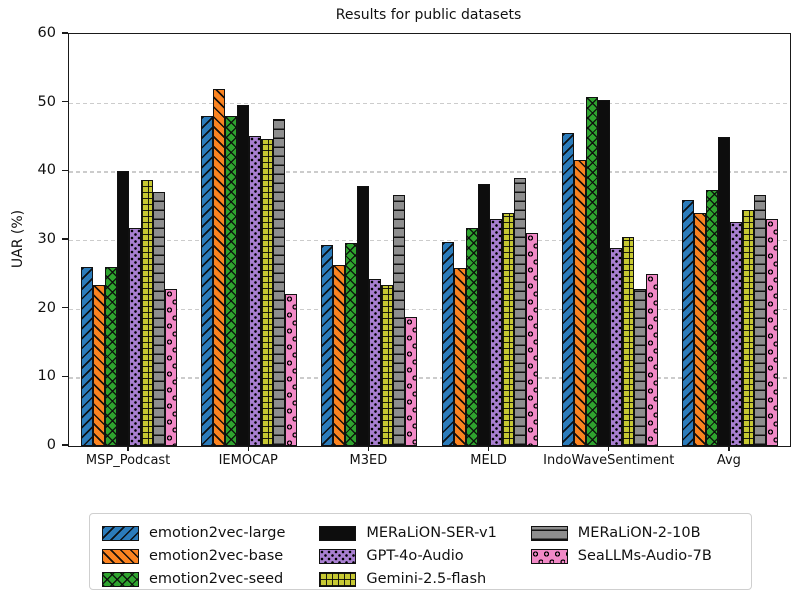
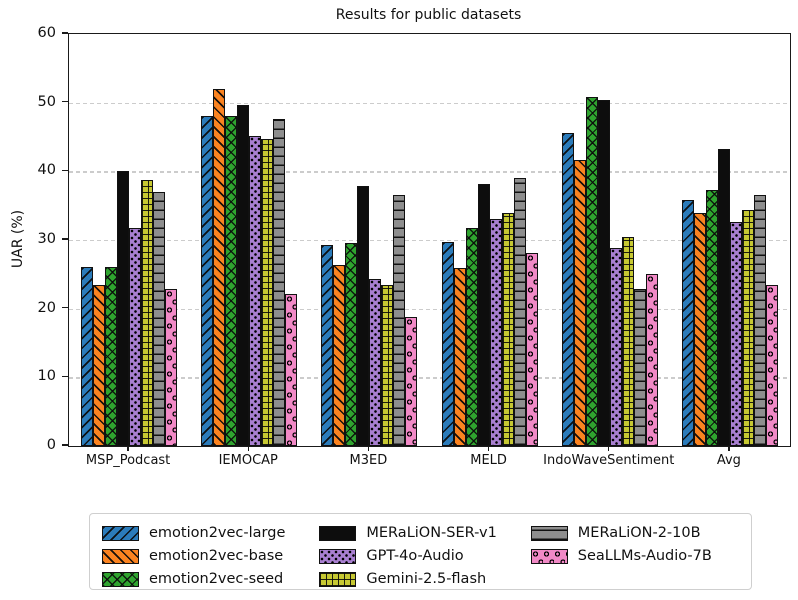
SeaLLMs-Audio-7B/MELD: 31 -> 28
MERaLiON-SER-v1/Avg: 45 -> 43
SeaLLMs-Audio-7B/Avg: 33 -> 23
